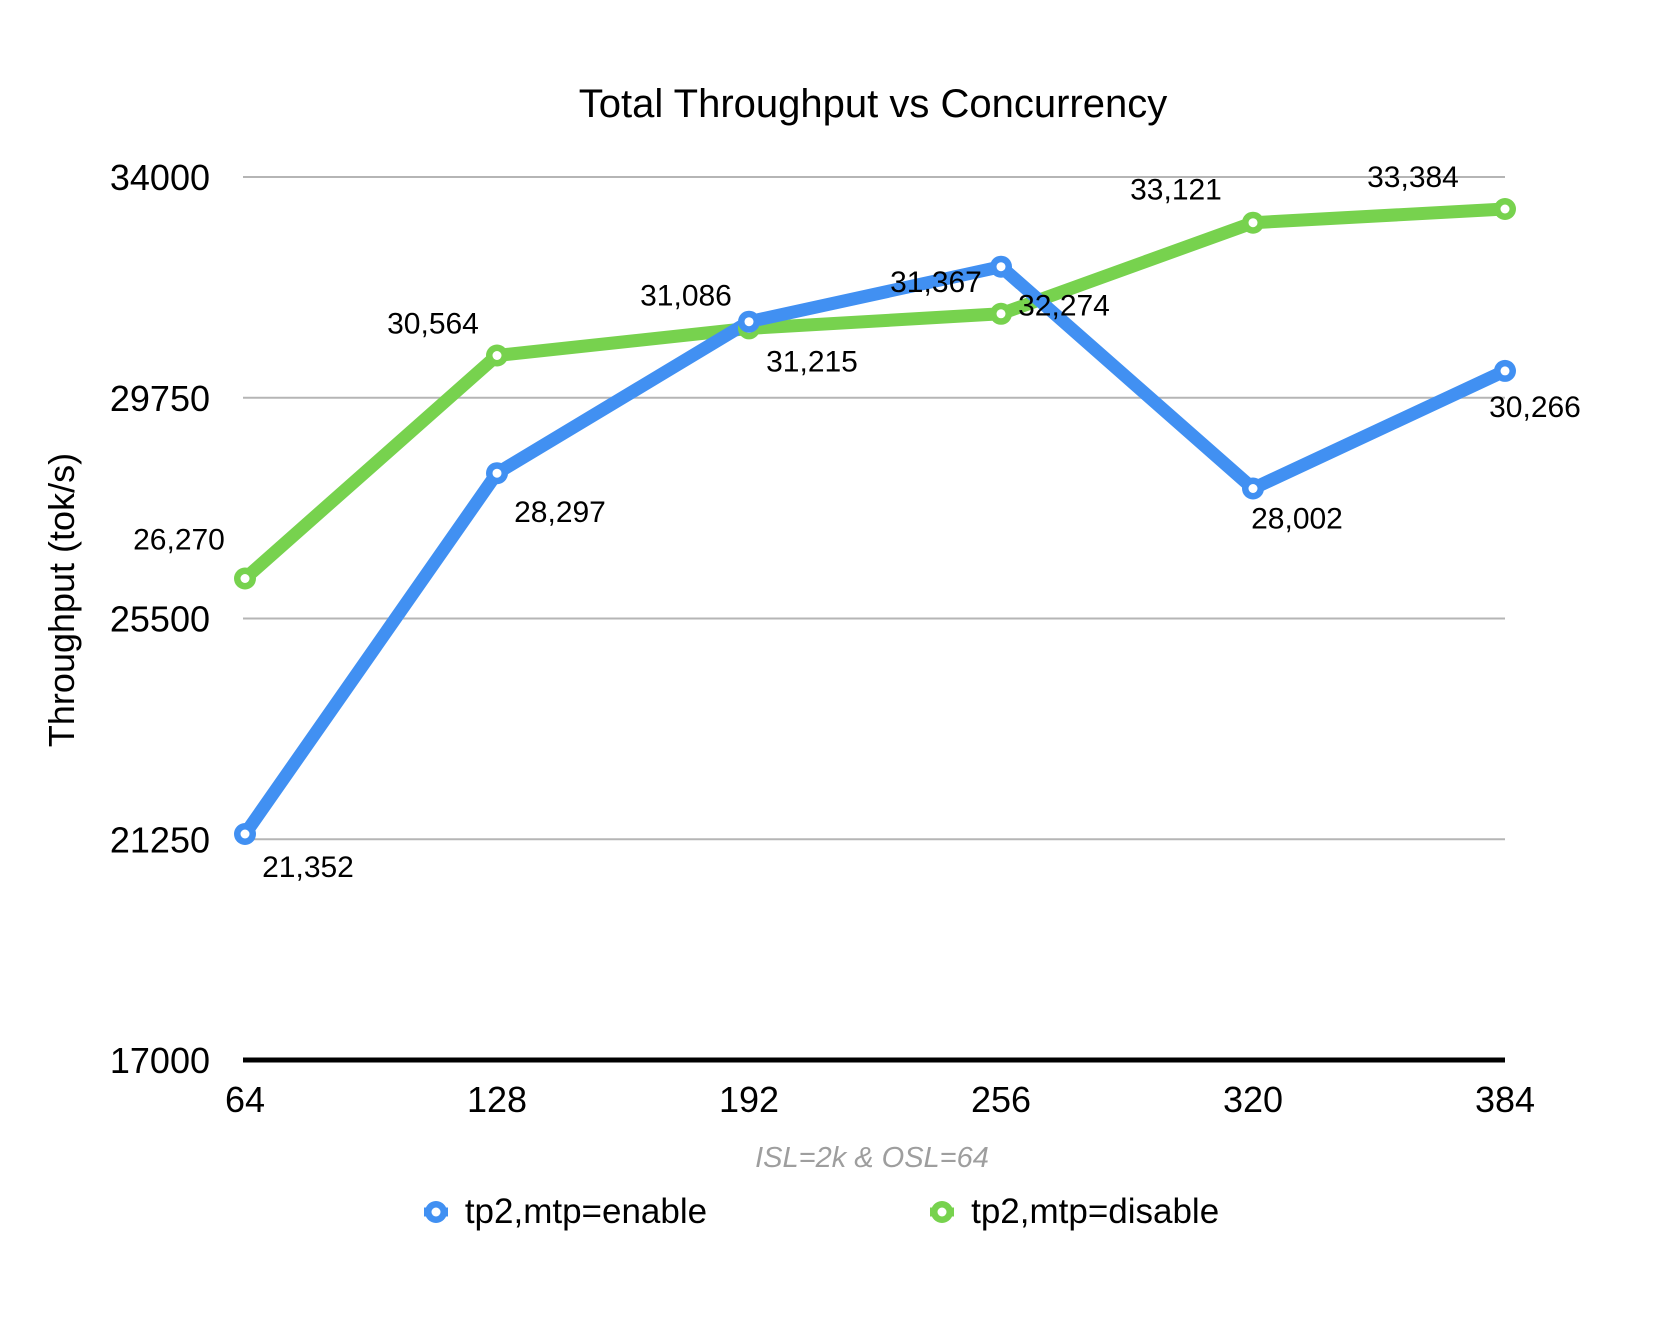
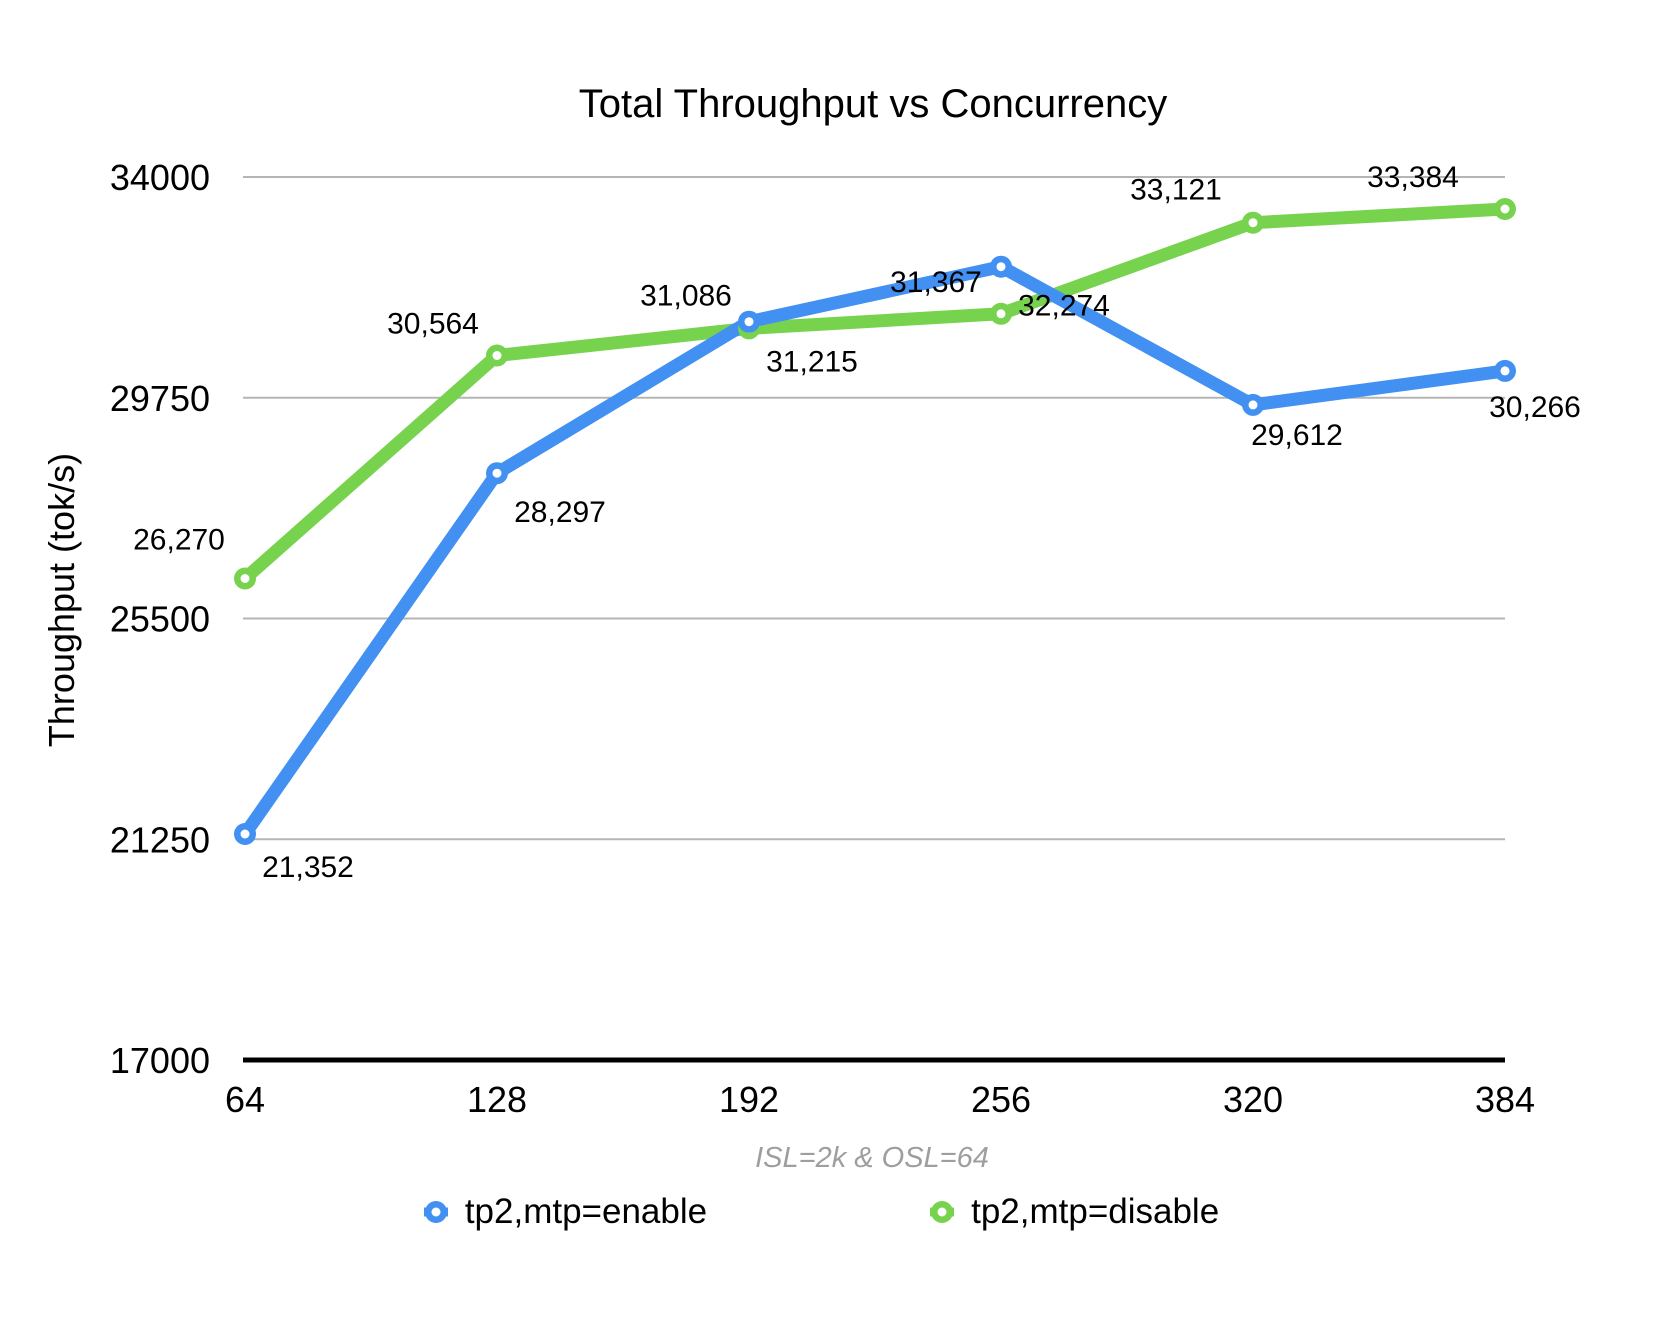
tp2,mtp=enable/320: 28,002 -> 29,612
